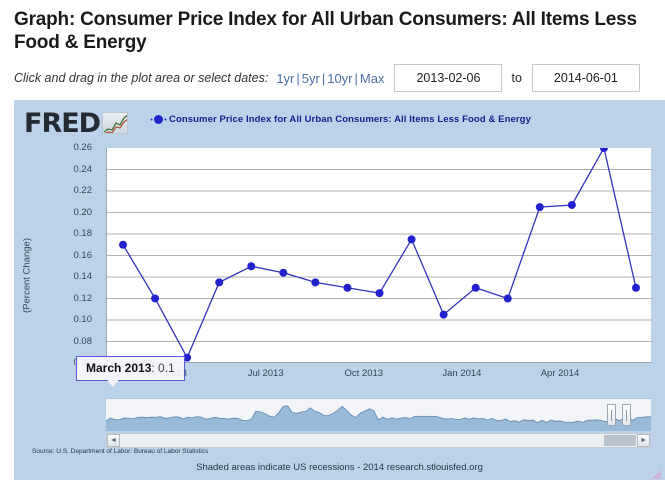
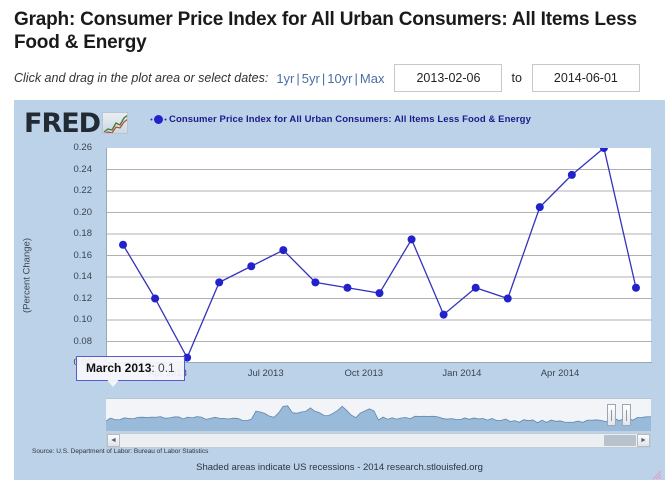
Jul 2013: 0.144 -> 0.165
Apr 2014: 0.207 -> 0.235
